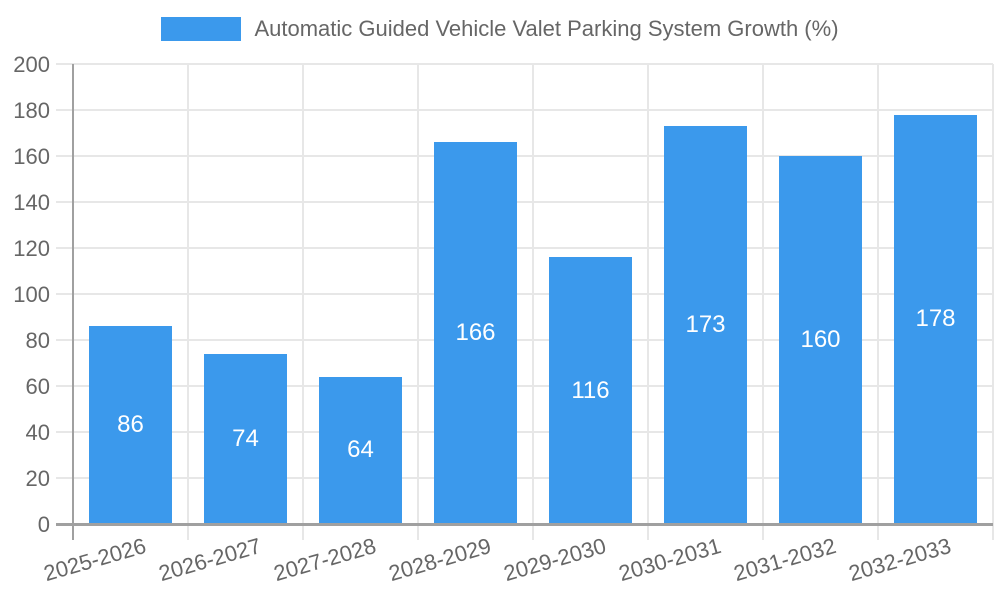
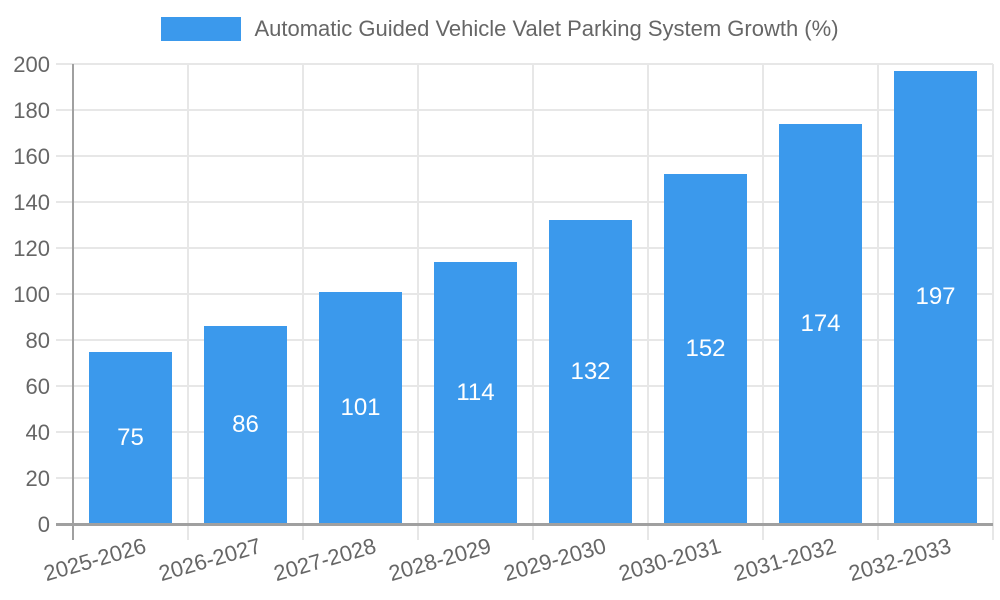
2025-2026: 86 -> 75
2026-2027: 74 -> 86
2027-2028: 64 -> 101
2028-2029: 166 -> 114
2029-2030: 116 -> 132
2030-2031: 173 -> 152
2031-2032: 160 -> 174
2032-2033: 178 -> 197
